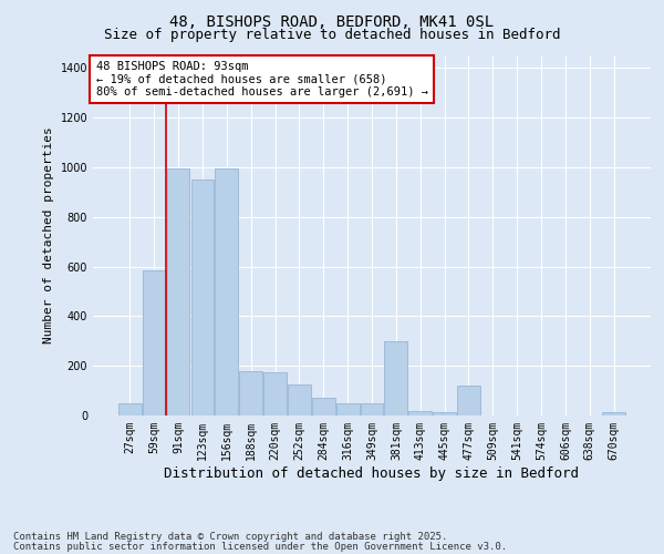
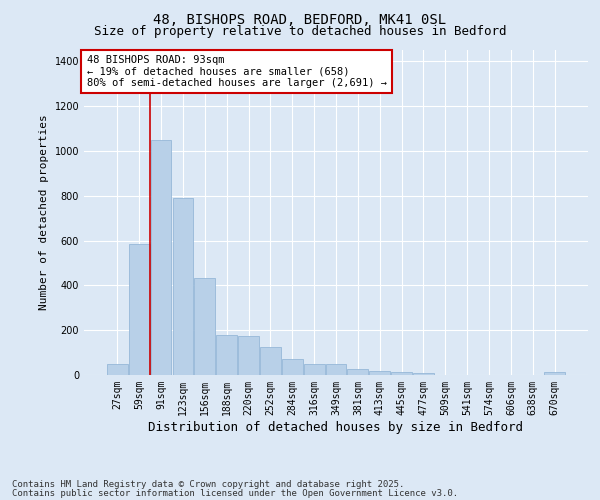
91sqm: 995 -> 1048
123sqm: 950 -> 790
156sqm: 995 -> 432
381sqm: 300 -> 25
477sqm: 120 -> 10
